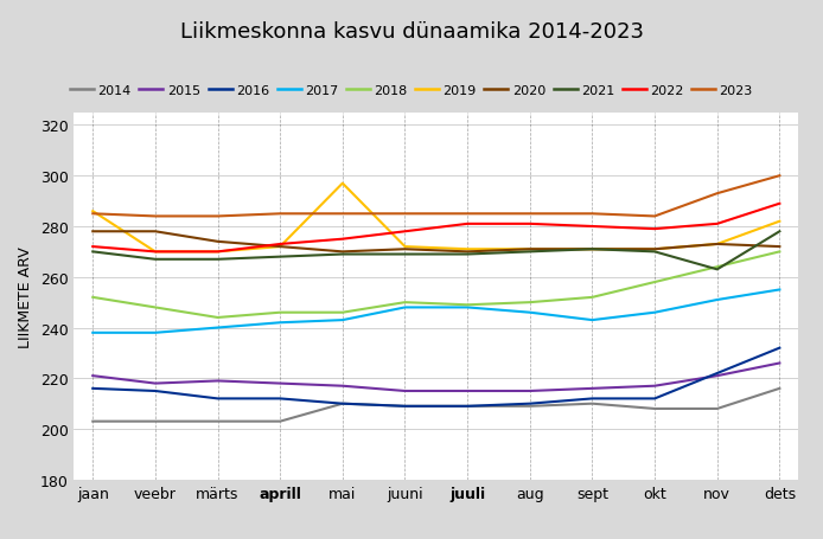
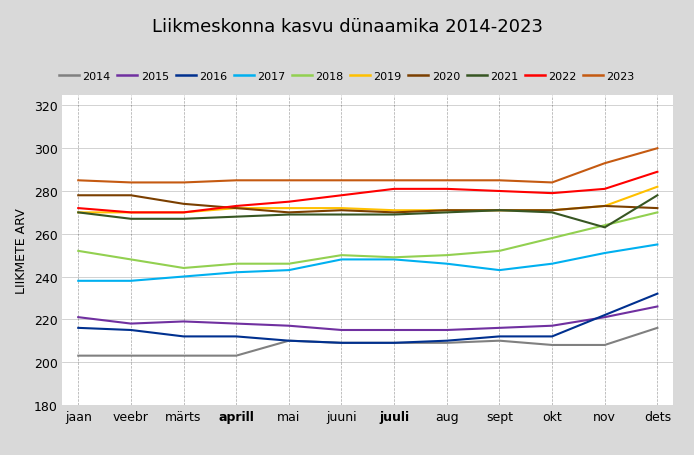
2019/jaan: 286 -> 270
2019/mai: 297 -> 272
